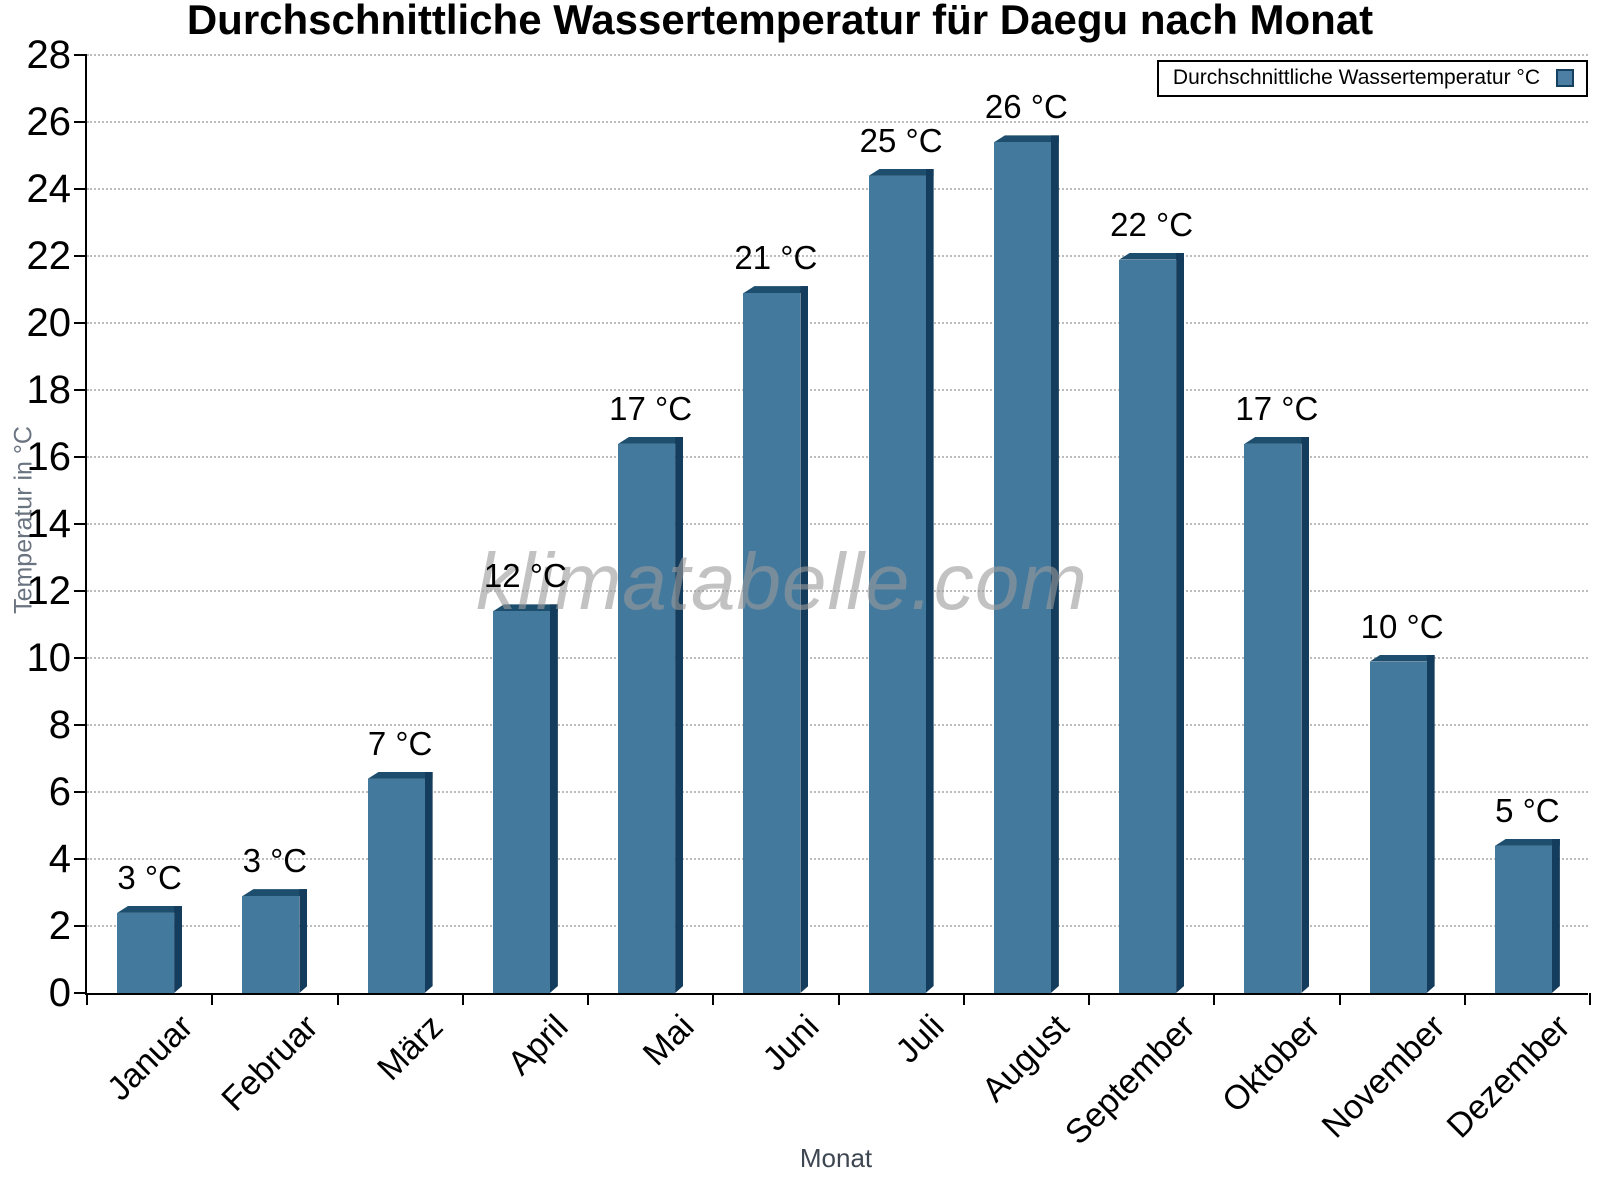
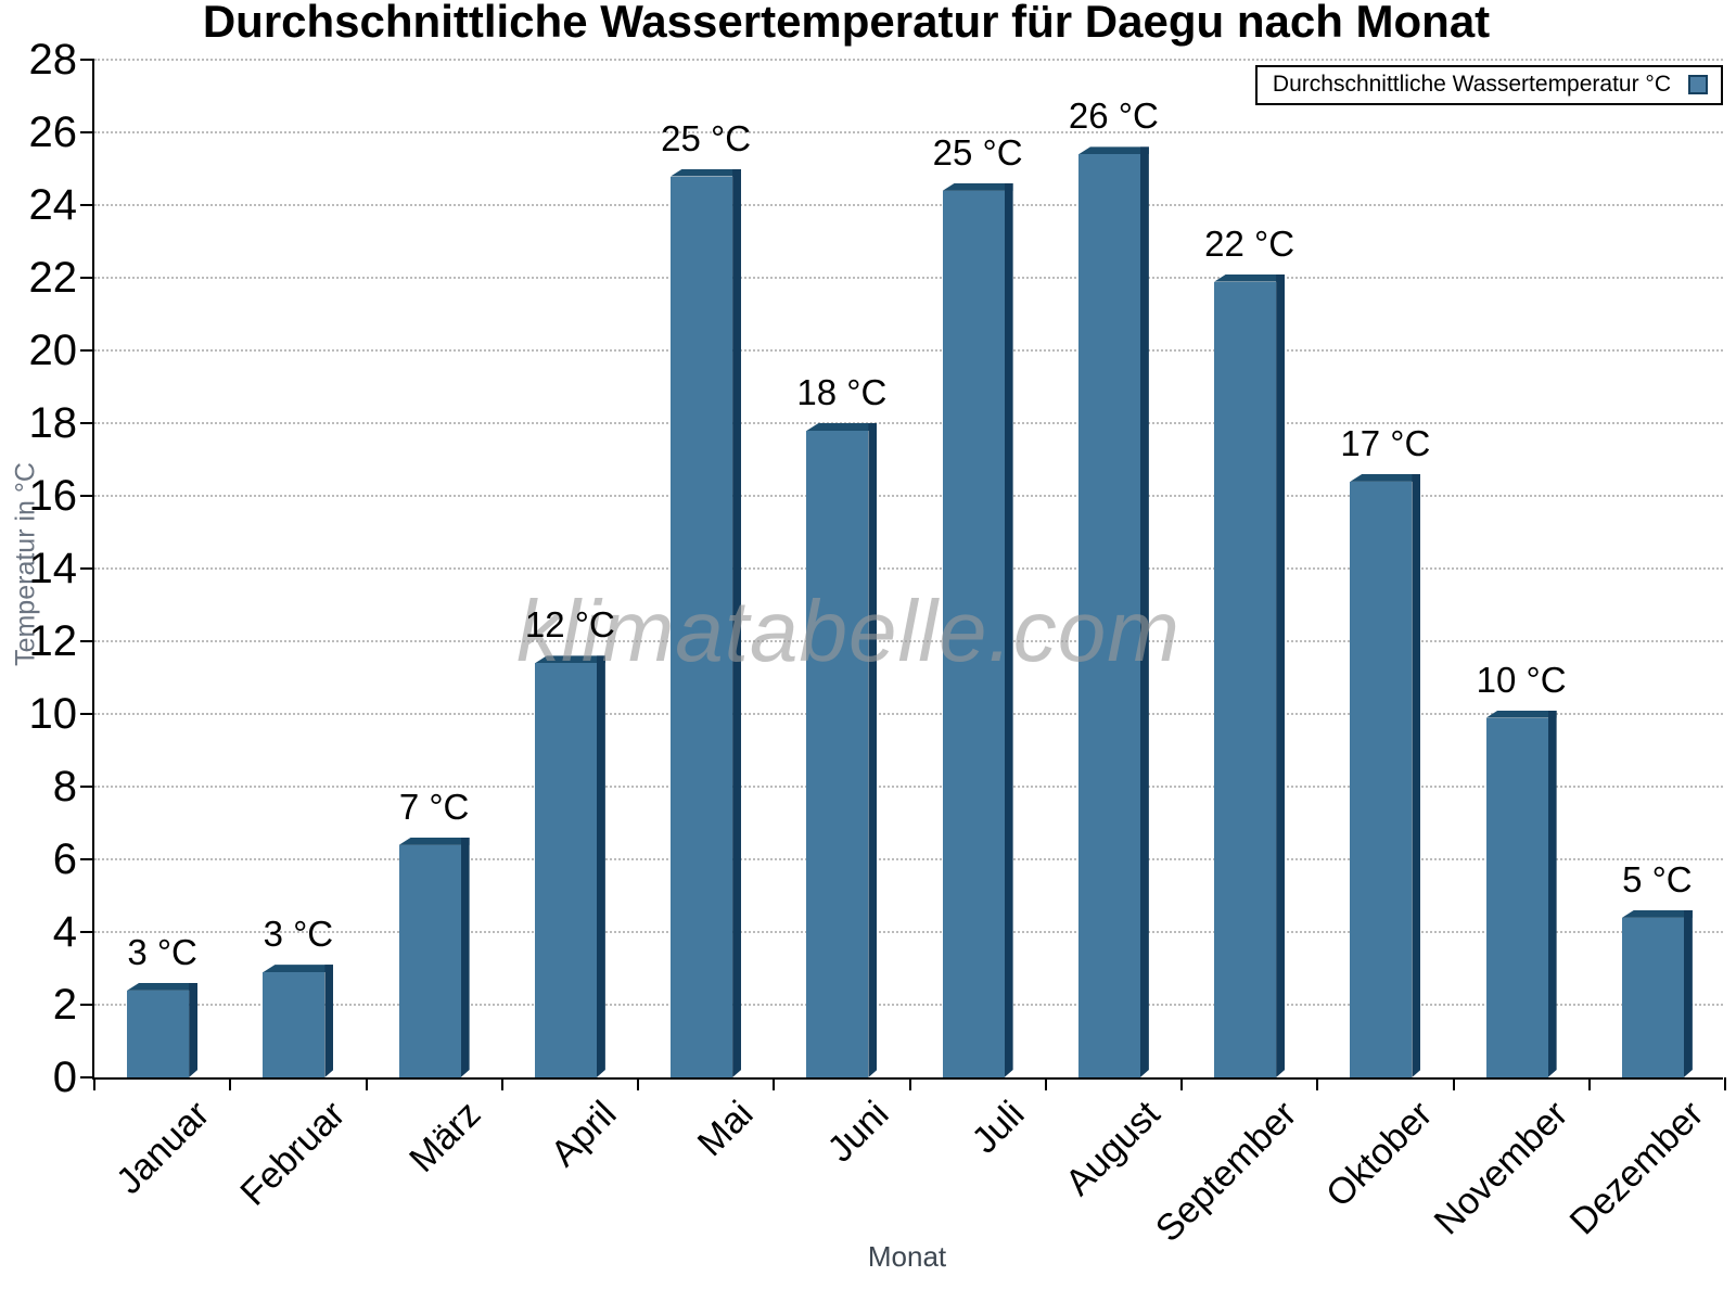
Mai: 17 -> 25
Juni: 21 -> 18
